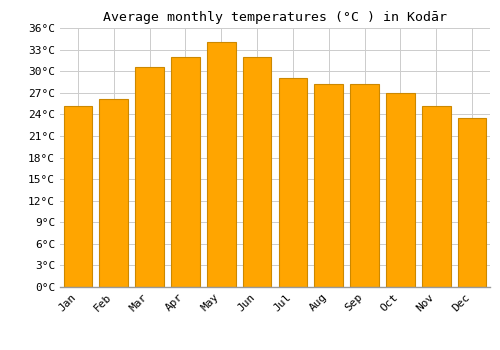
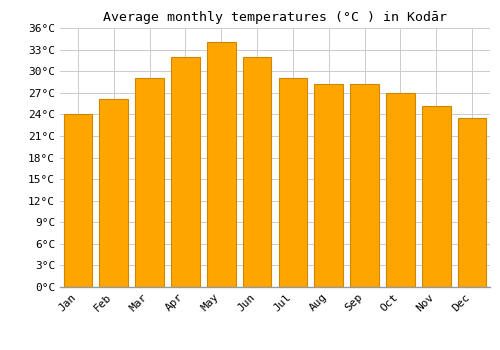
Jan: 25.2°C -> 24.0°C
Mar: 30.6°C -> 29.0°C
